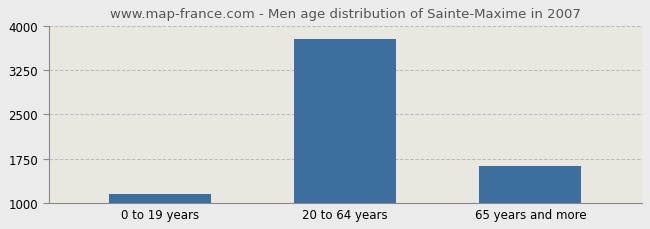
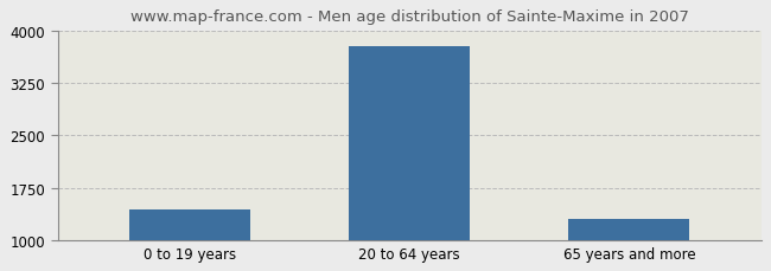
0 to 19 years: 1150 -> 1440
65 years and more: 1620 -> 1300
